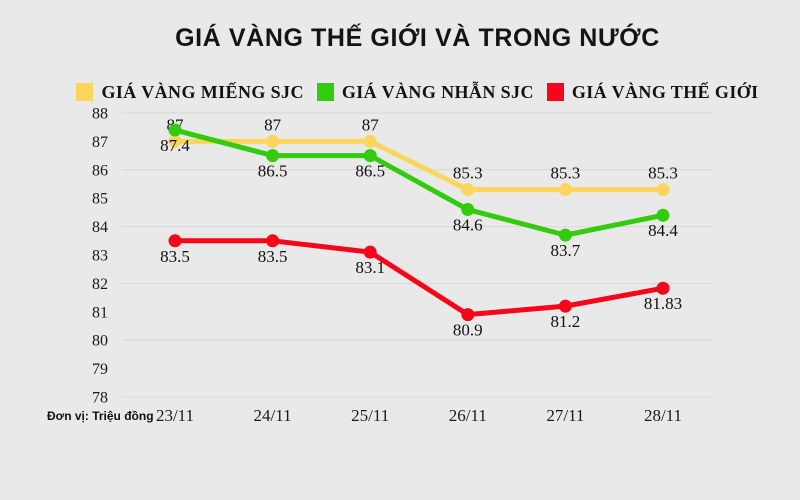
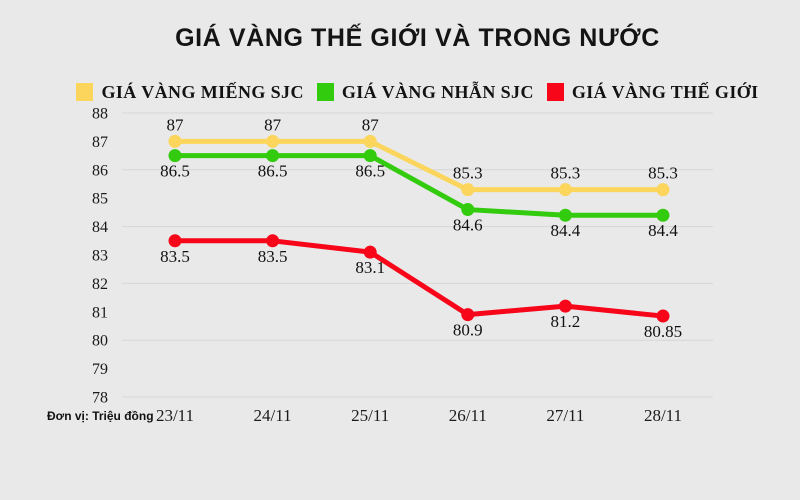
GIÁ VÀNG NHẪN SJC/23/11: 87.4 -> 86.5
GIÁ VÀNG NHẪN SJC/27/11: 83.7 -> 84.4
GIÁ VÀNG THẾ GIỚI/28/11: 81.83 -> 80.85
